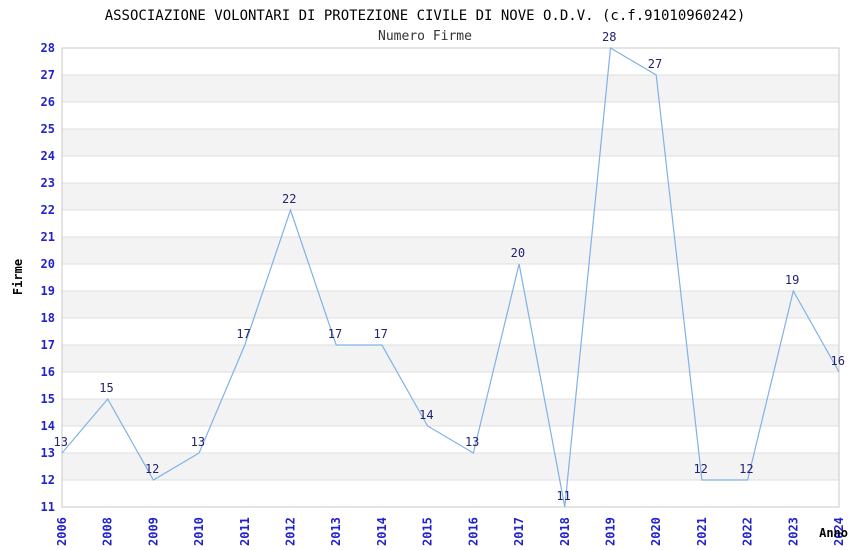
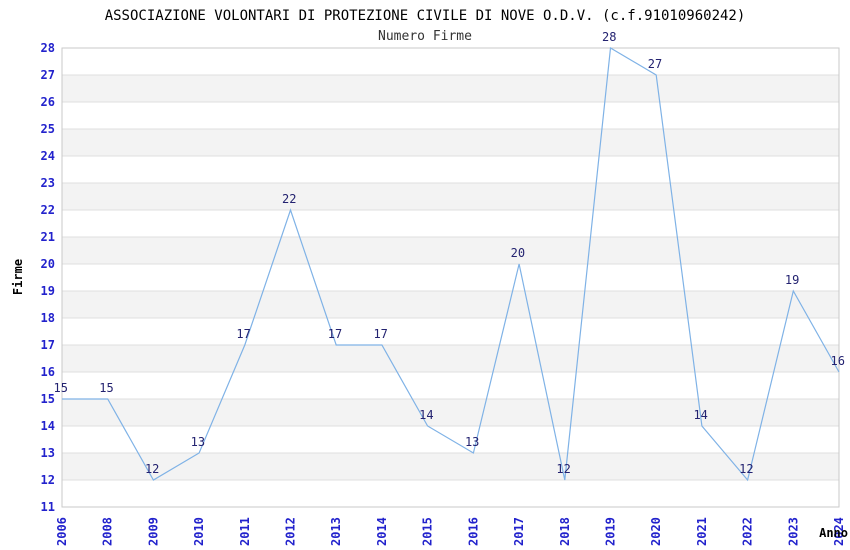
2006: 13 -> 15
2018: 11 -> 12
2021: 12 -> 14
